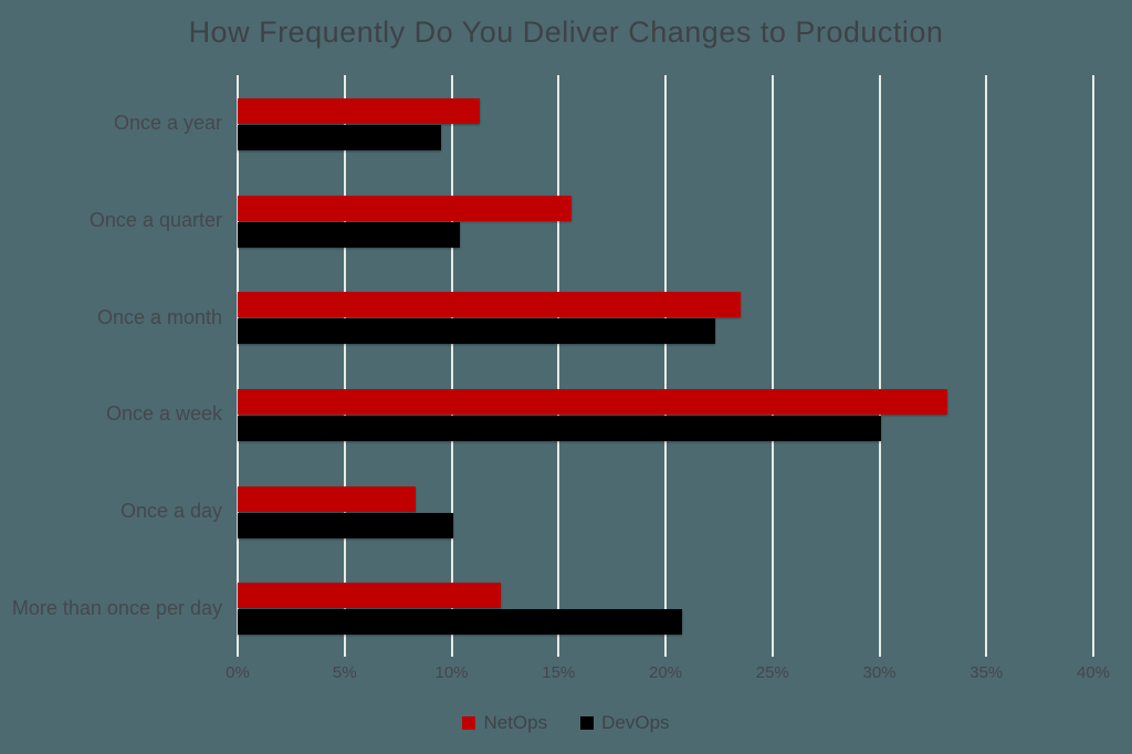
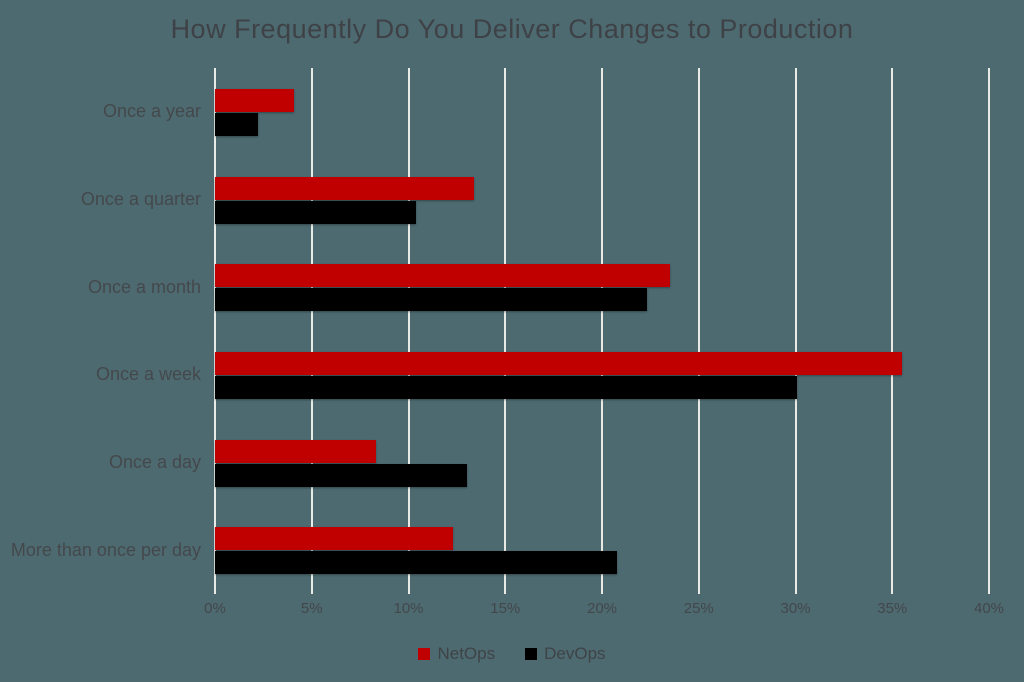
NetOps/Once a year: 11.3% -> 4.1%
DevOps/Once a year: 9.5% -> 2.2%
NetOps/Once a quarter: 15.6% -> 13.4%
NetOps/Once a week: 33.2% -> 35.5%
DevOps/Once a day: 10.1% -> 13.0%
